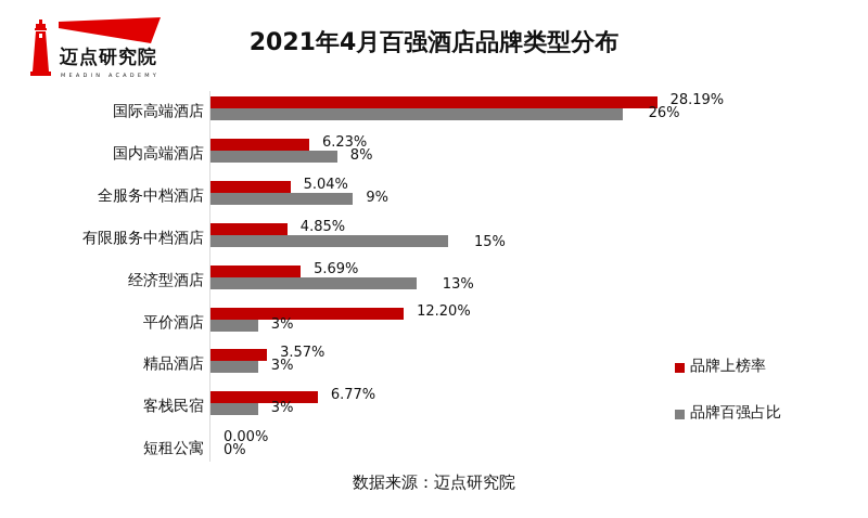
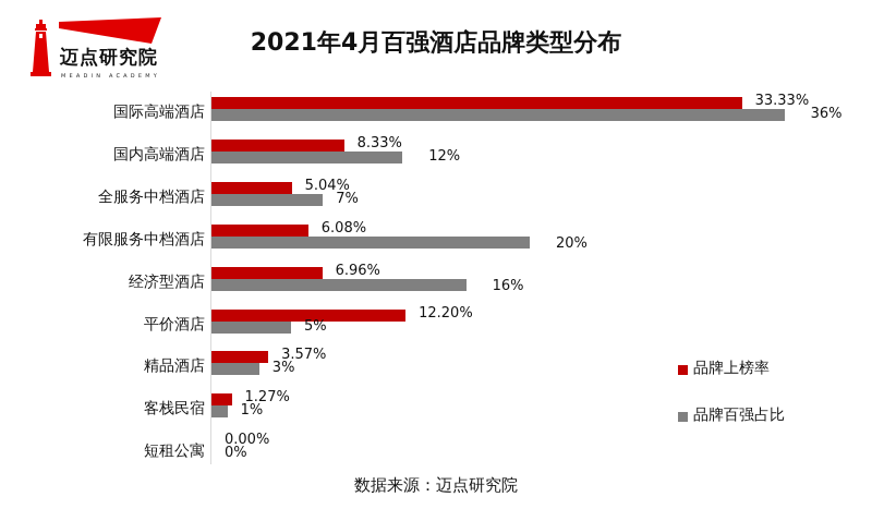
品牌上榜率/国际高端酒店: 28.19% -> 33.33%
品牌百强占比/国际高端酒店: 26% -> 36%
品牌上榜率/国内高端酒店: 6.23% -> 8.33%
品牌百强占比/国内高端酒店: 8% -> 12%
品牌百强占比/全服务中档酒店: 9% -> 7%
品牌上榜率/有限服务中档酒店: 4.85% -> 6.08%
品牌百强占比/有限服务中档酒店: 15% -> 20%
品牌上榜率/经济型酒店: 5.69% -> 6.96%
品牌百强占比/经济型酒店: 13% -> 16%
品牌百强占比/平价酒店: 3% -> 5%
品牌上榜率/客栈民宿: 6.77% -> 1.27%
品牌百强占比/客栈民宿: 3% -> 1%
